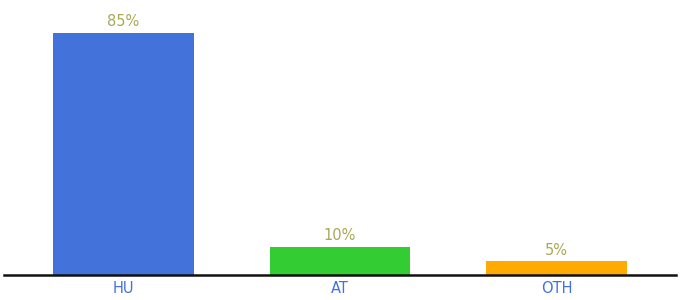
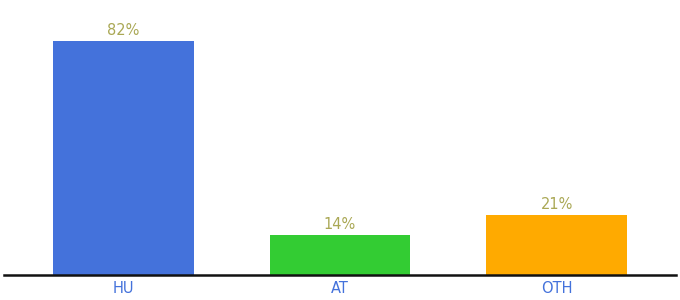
HU: 85% -> 82%
AT: 10% -> 14%
OTH: 5% -> 21%
